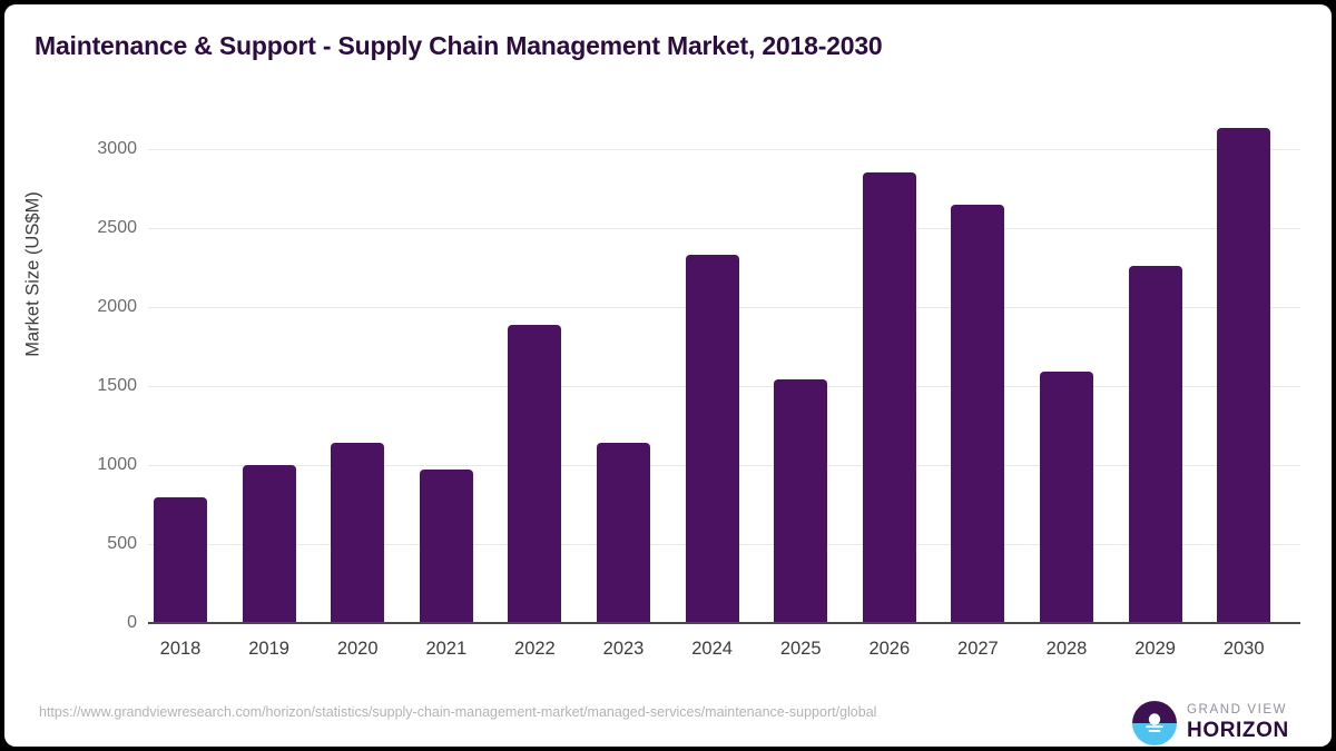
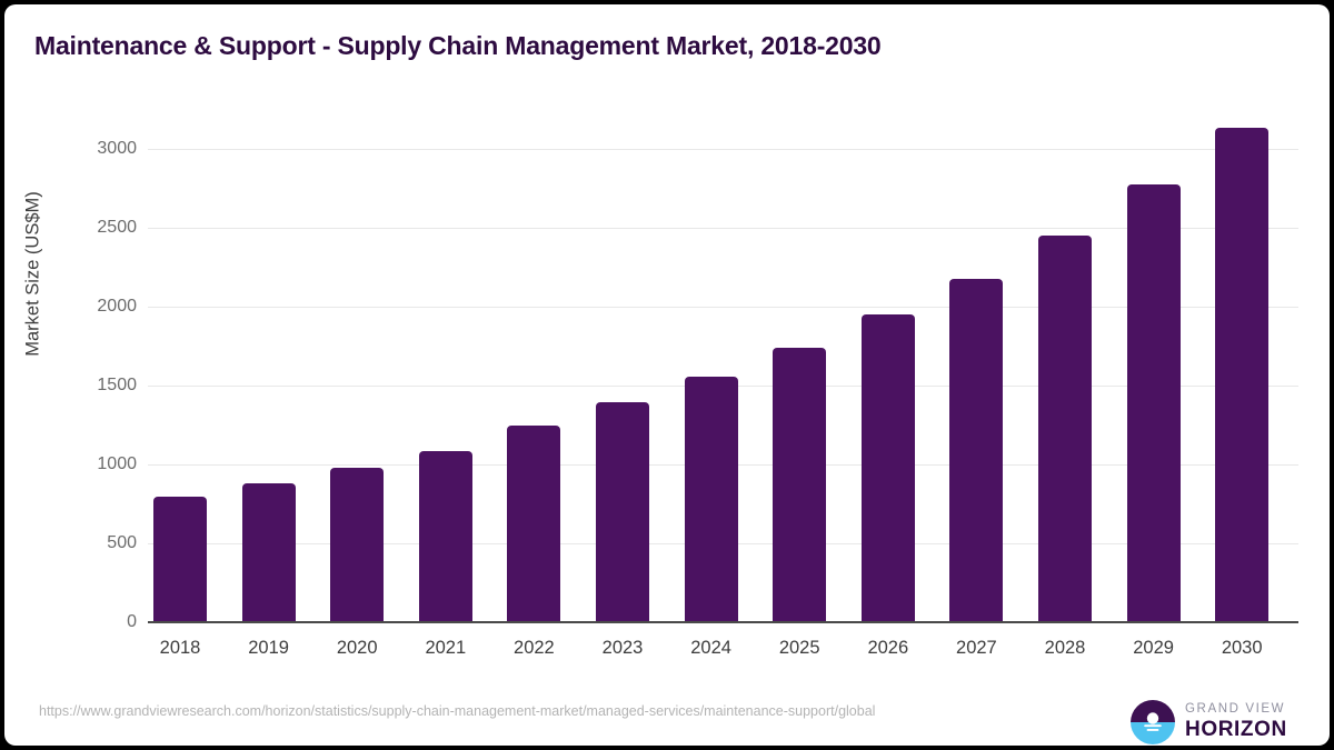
2019: 1000 -> 880
2020: 1140 -> 980
2021: 970 -> 1080
2022: 1890 -> 1250
2023: 1140 -> 1400
2024: 2330 -> 1560
2025: 1540 -> 1740
2026: 2850 -> 1950
2027: 2650 -> 2180
2028: 1590 -> 2450
2029: 2260 -> 2770
